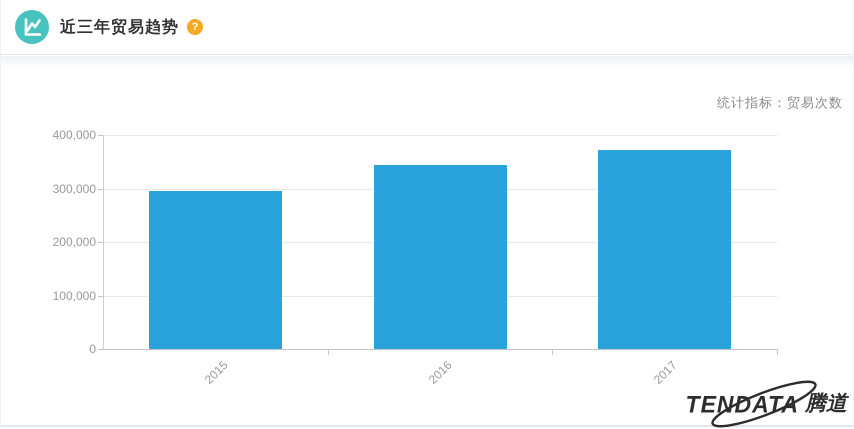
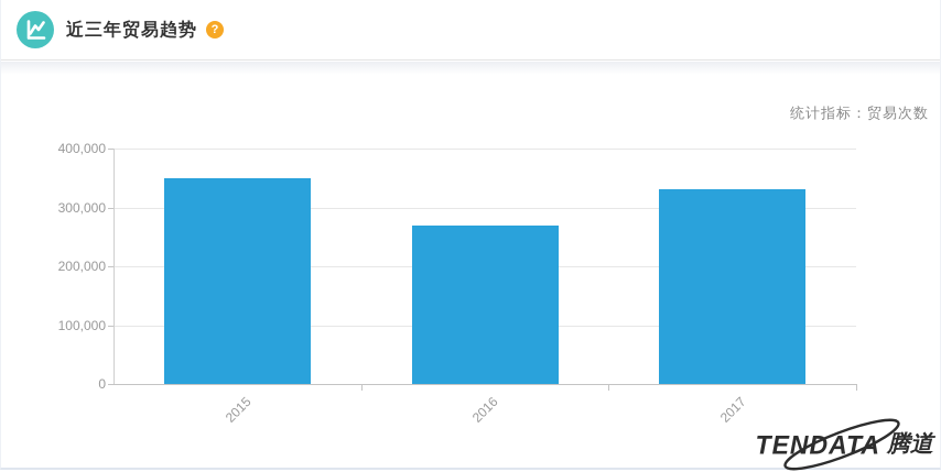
2015: 300000 -> 350000
2016: 340000 -> 270000
2017: 370000 -> 330000
